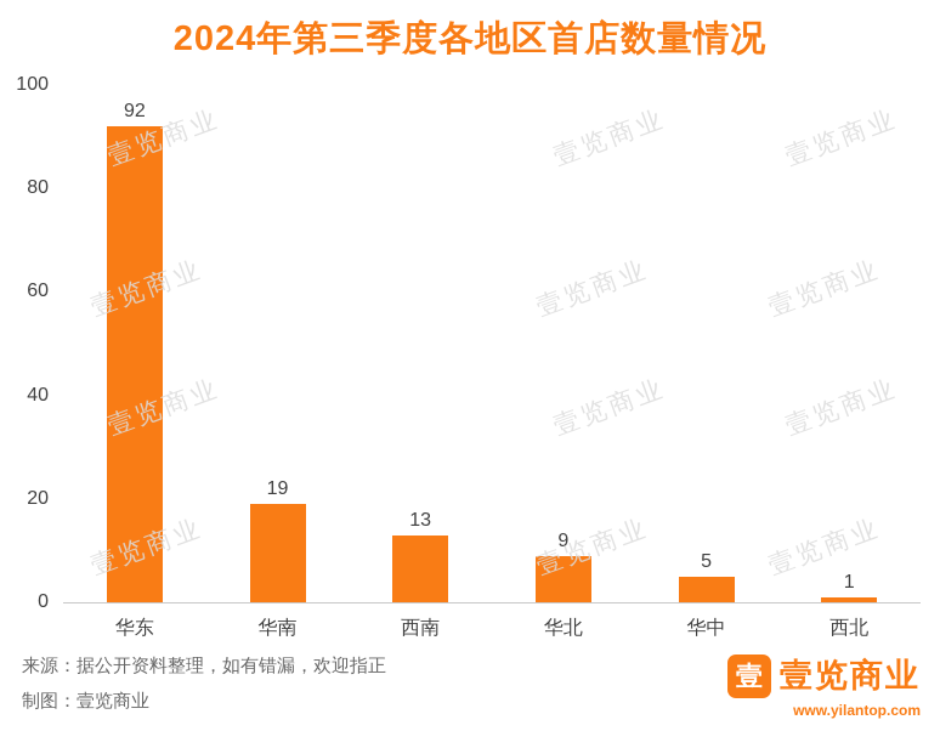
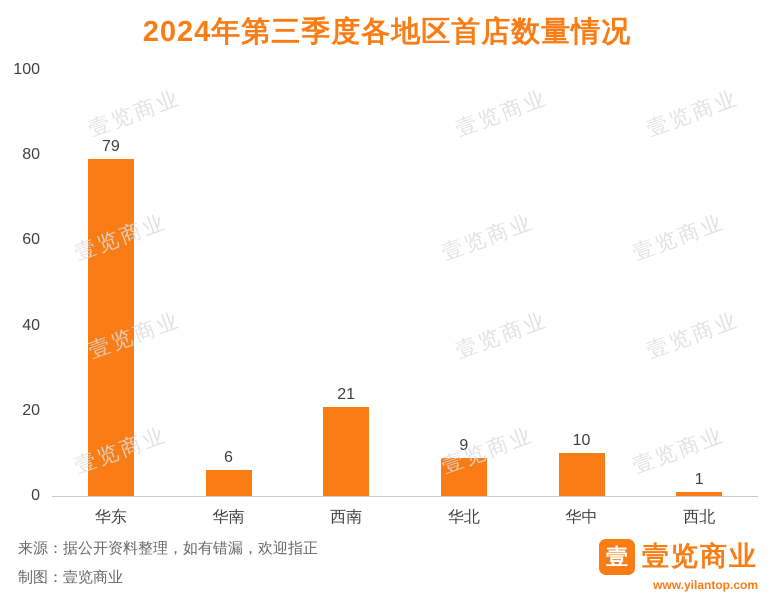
华东: 92 -> 79
华南: 19 -> 6
西南: 13 -> 21
华中: 5 -> 10
